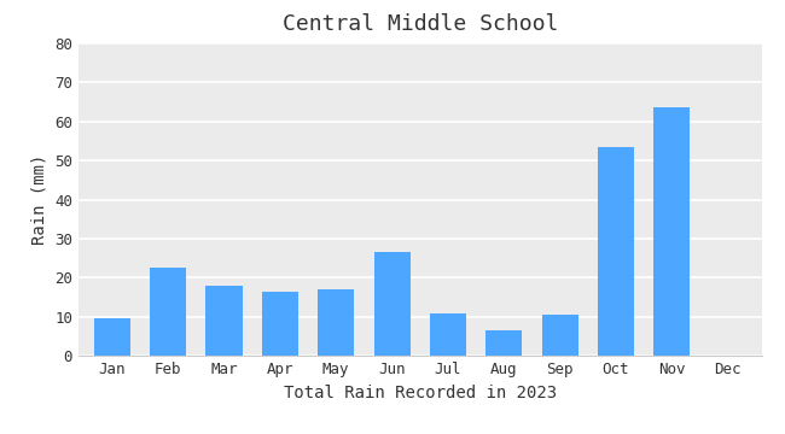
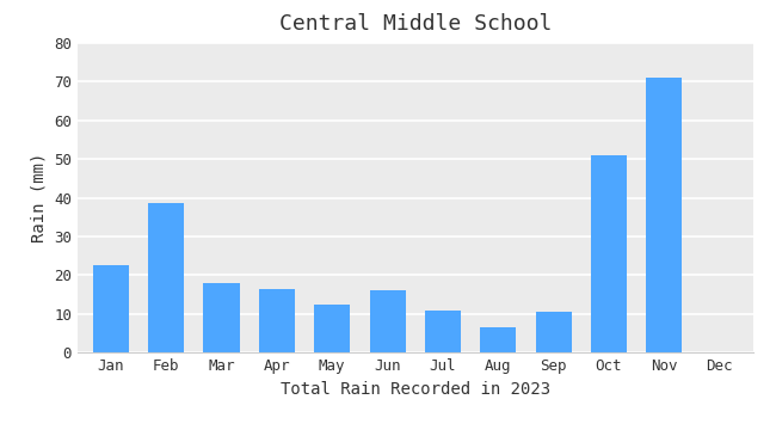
Jan: 9.5 -> 22.5
Feb: 22.5 -> 38.5
May: 17.0 -> 12.5
Jun: 26.5 -> 16.0
Oct: 53.5 -> 51.0
Nov: 63.5 -> 71.0
